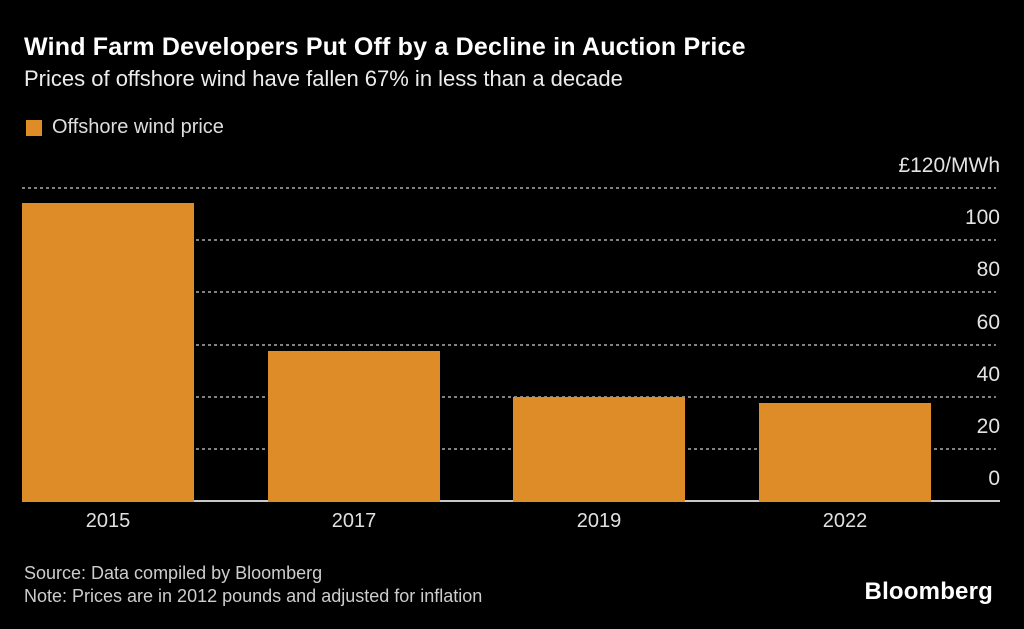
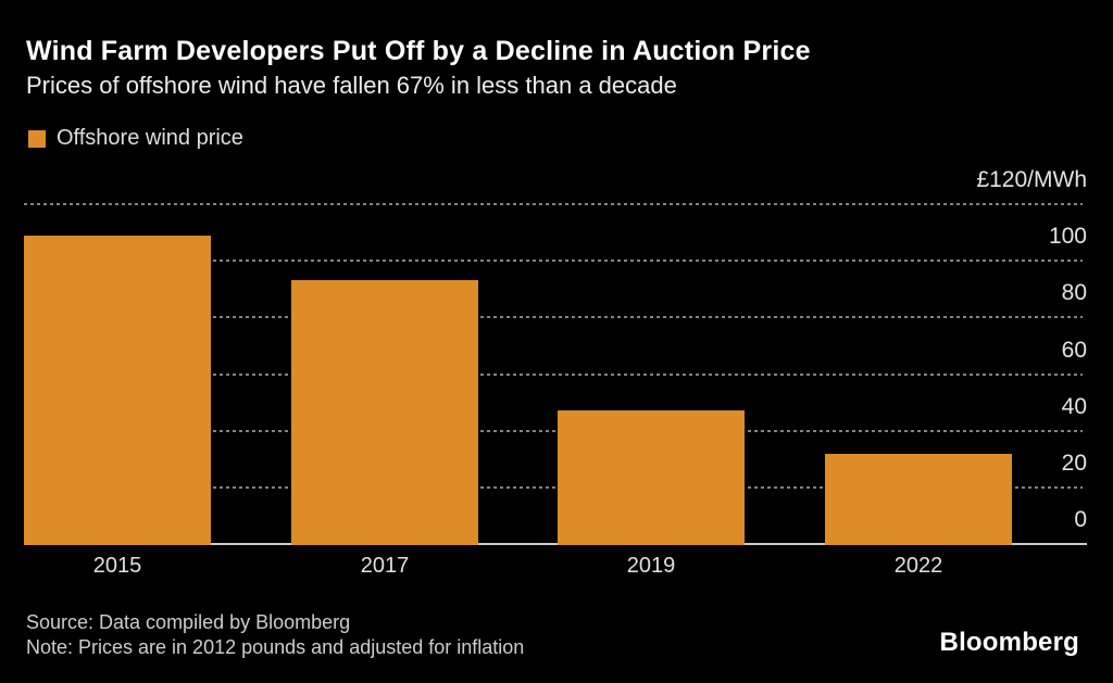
2015: 114 -> 109
2017: 58 -> 93
2019: 40 -> 47
2022: 37 -> 32
